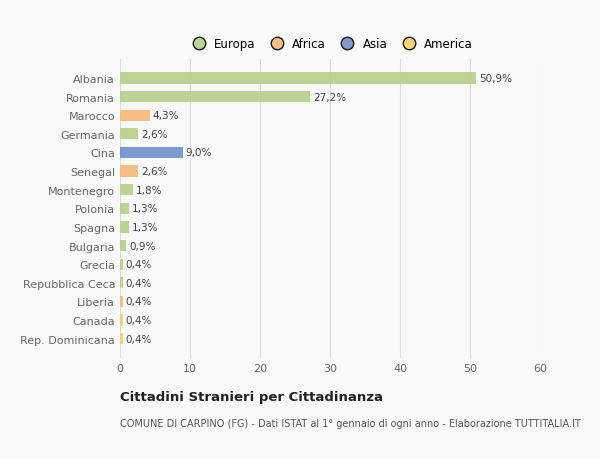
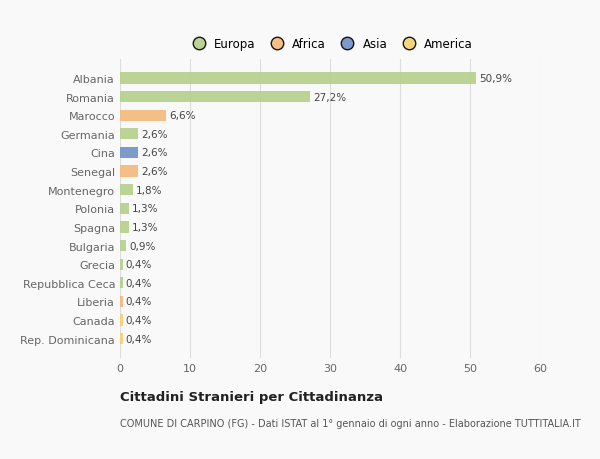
Marocco: 4,3% -> 6,6%
Cina: 9,0% -> 2,6%
